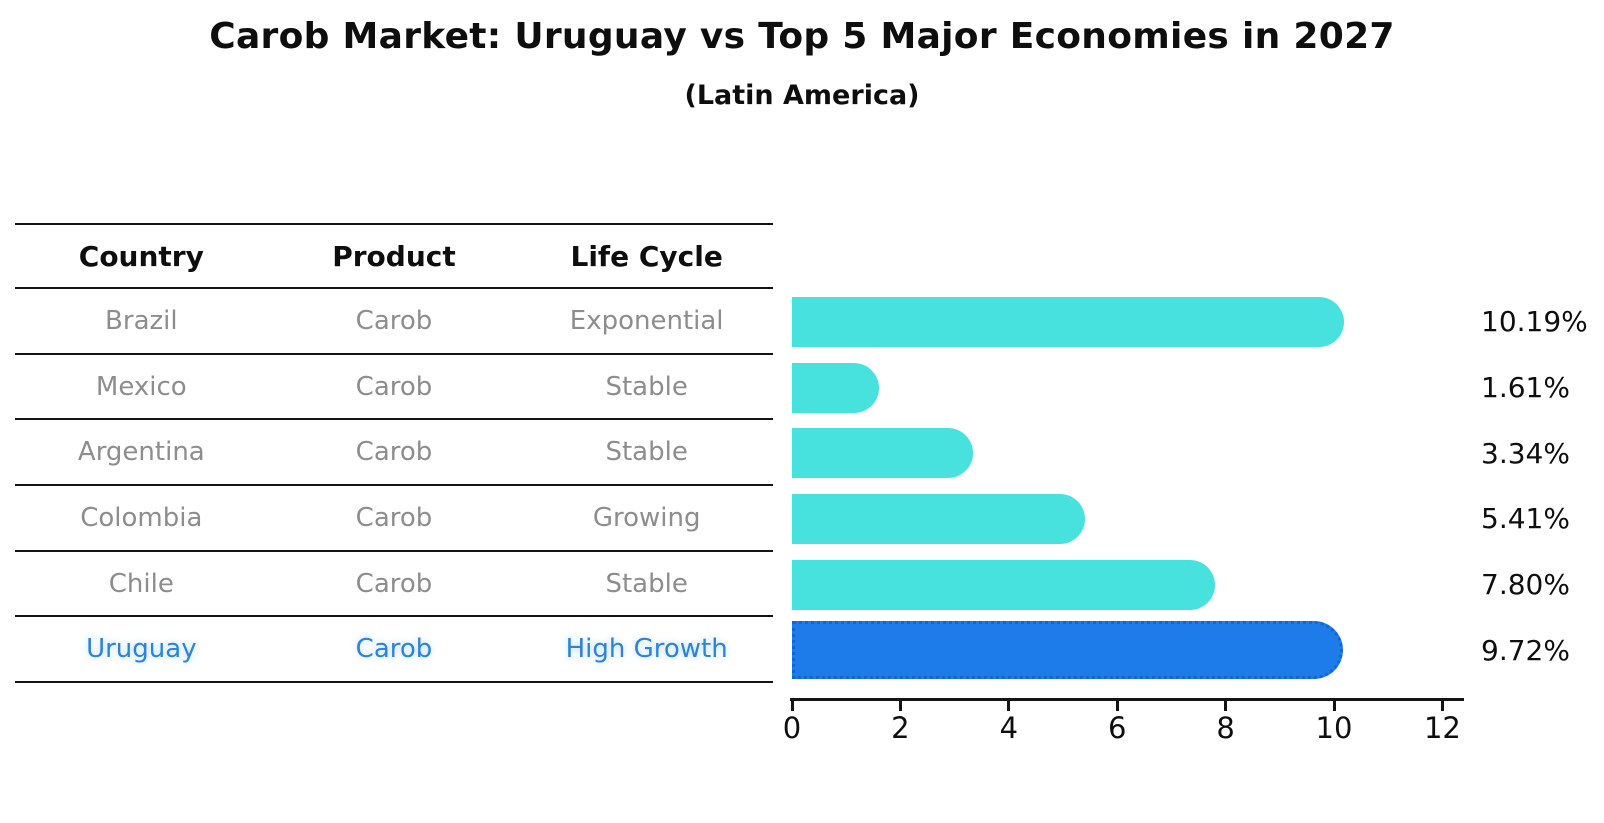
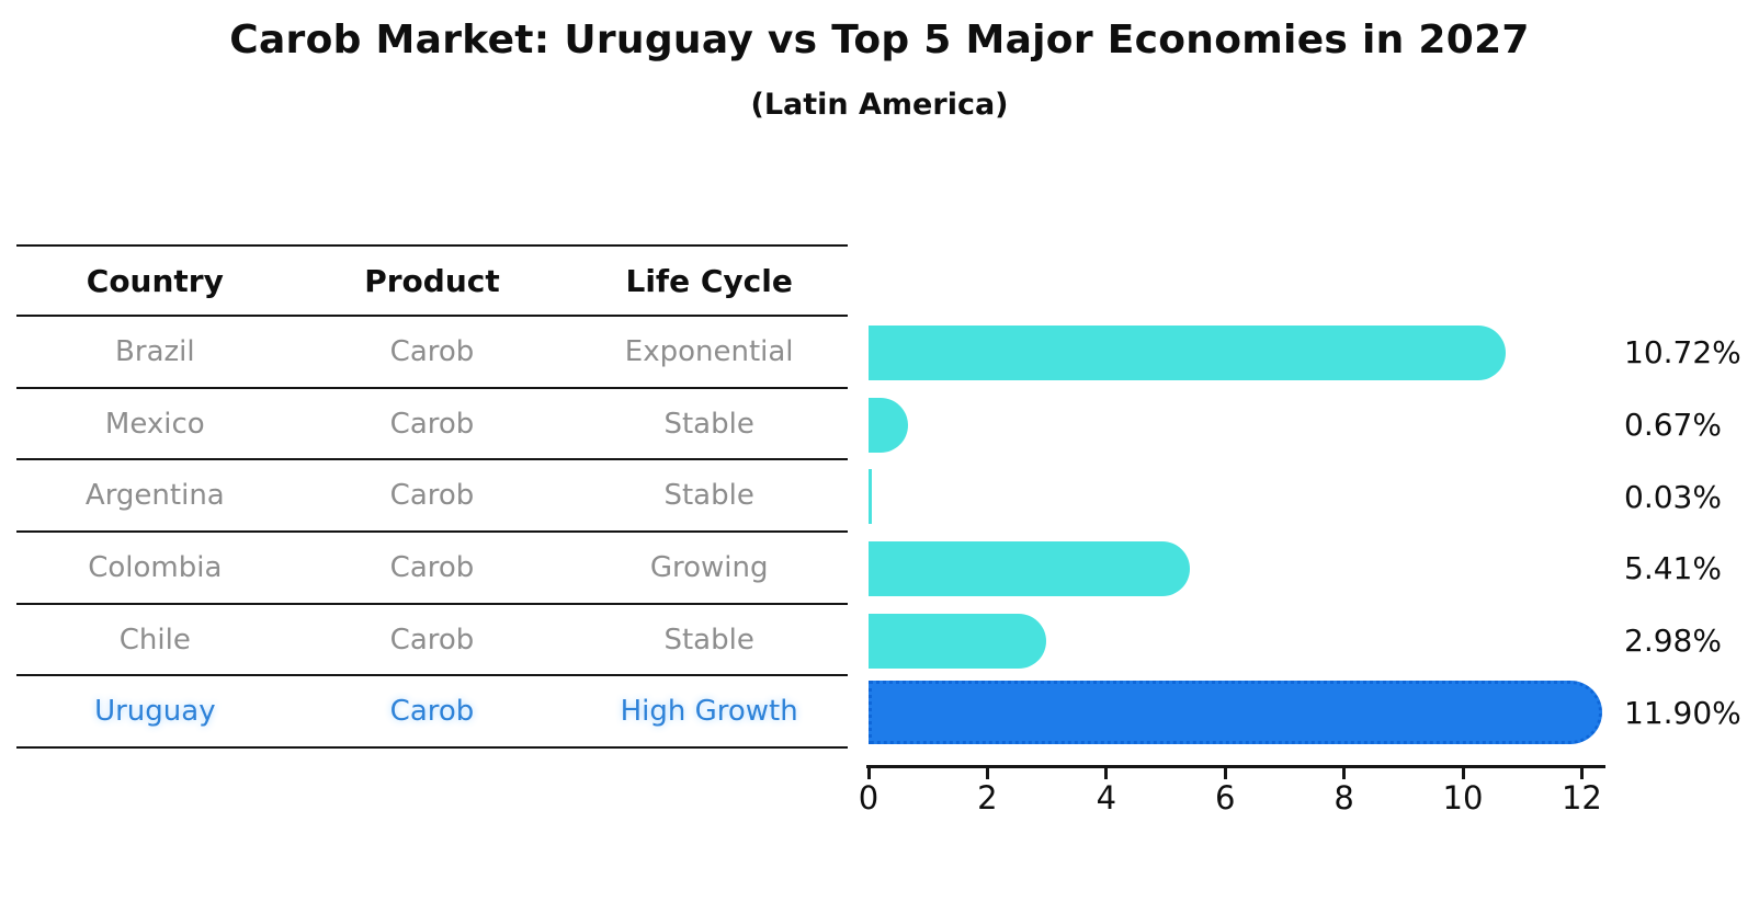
Brazil: 10.19% -> 10.72%
Mexico: 1.61% -> 0.67%
Argentina: 3.34% -> 0.03%
Chile: 7.80% -> 2.98%
Uruguay: 9.72% -> 11.90%
